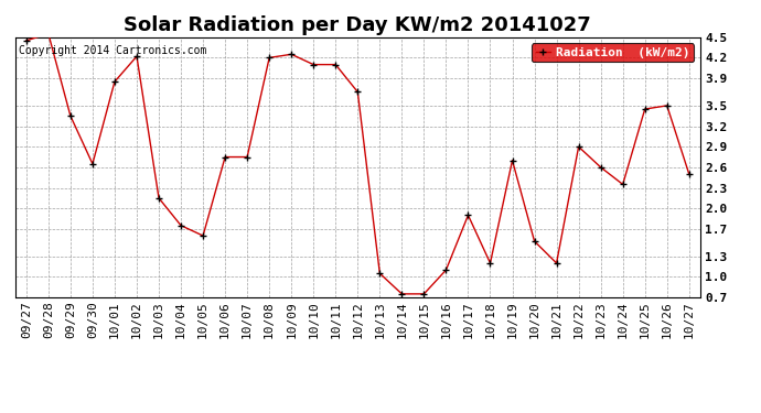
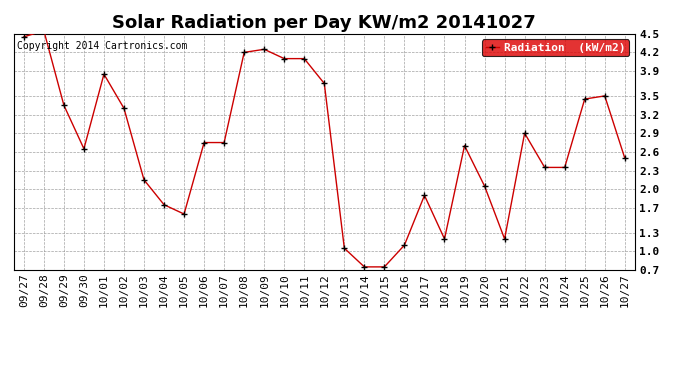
10/02: 4.22 -> 3.30
10/20: 1.52 -> 2.05
10/23: 2.60 -> 2.35
